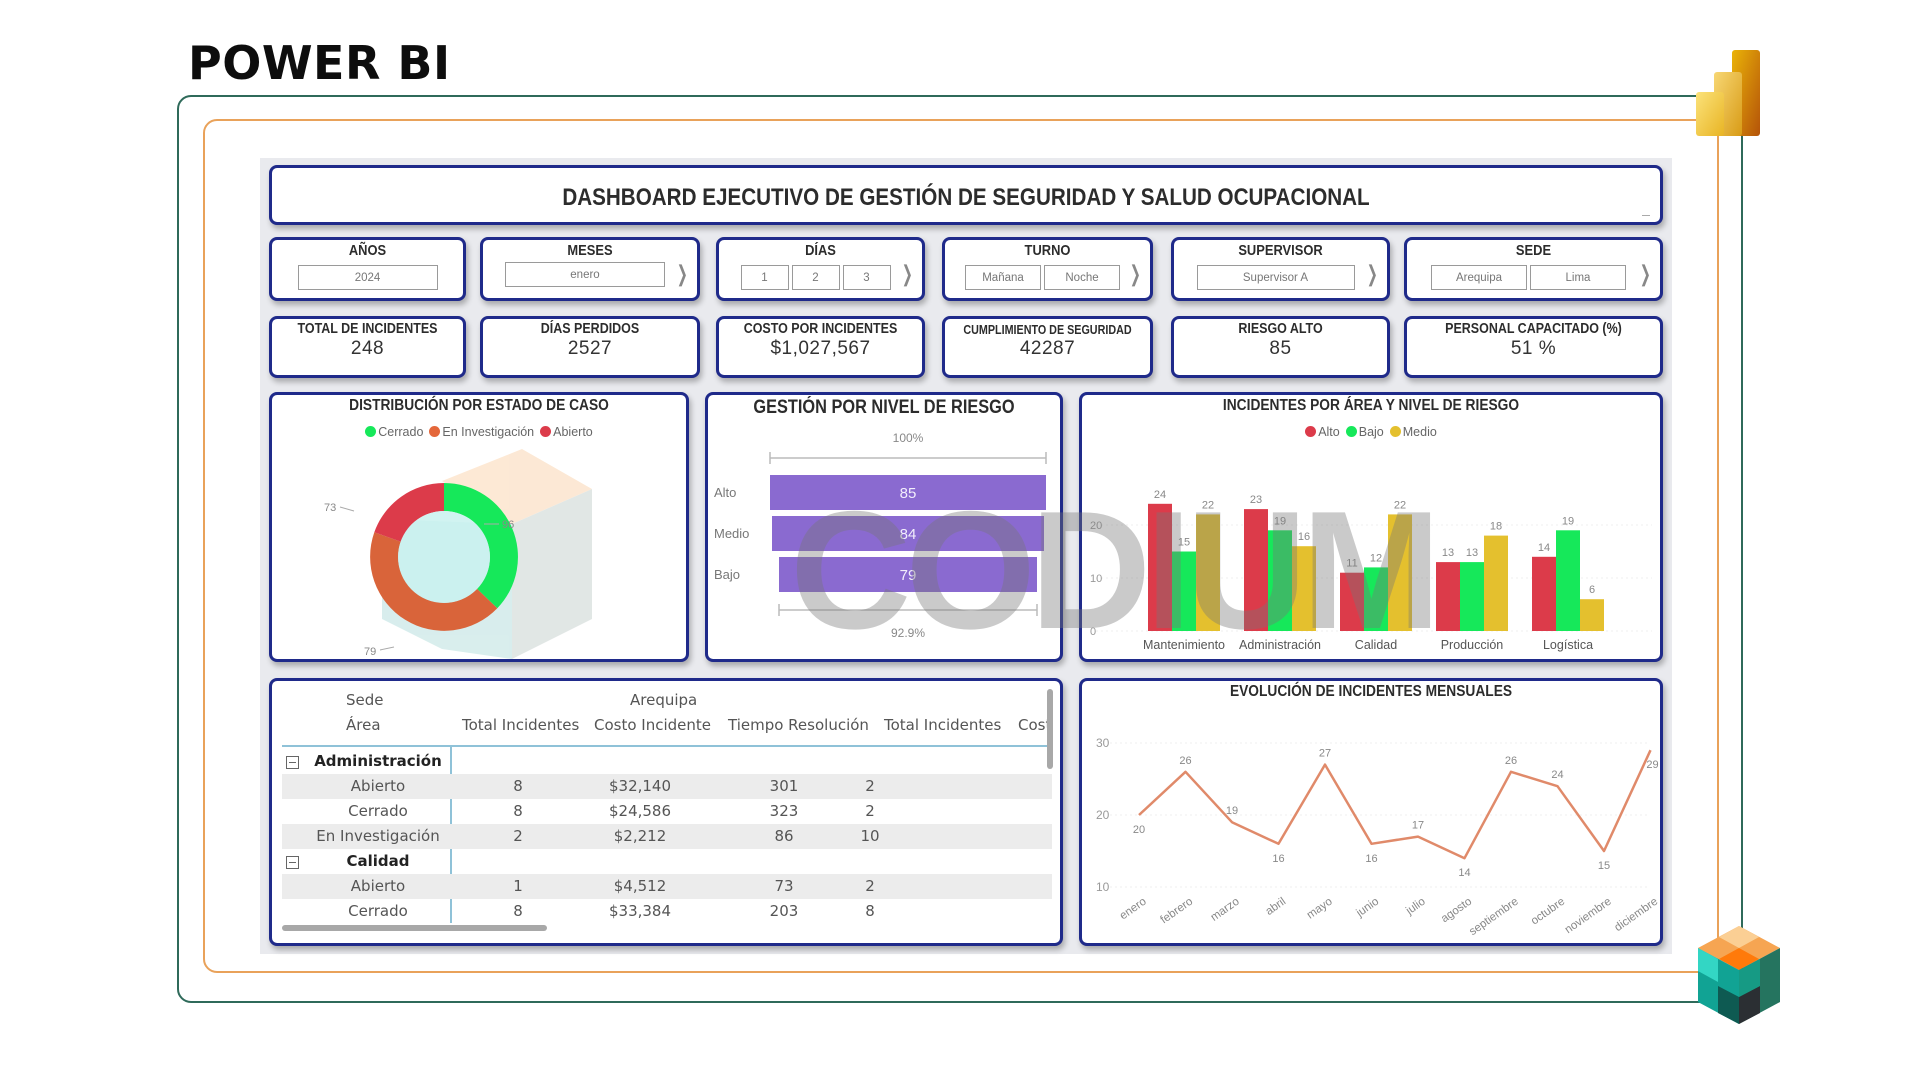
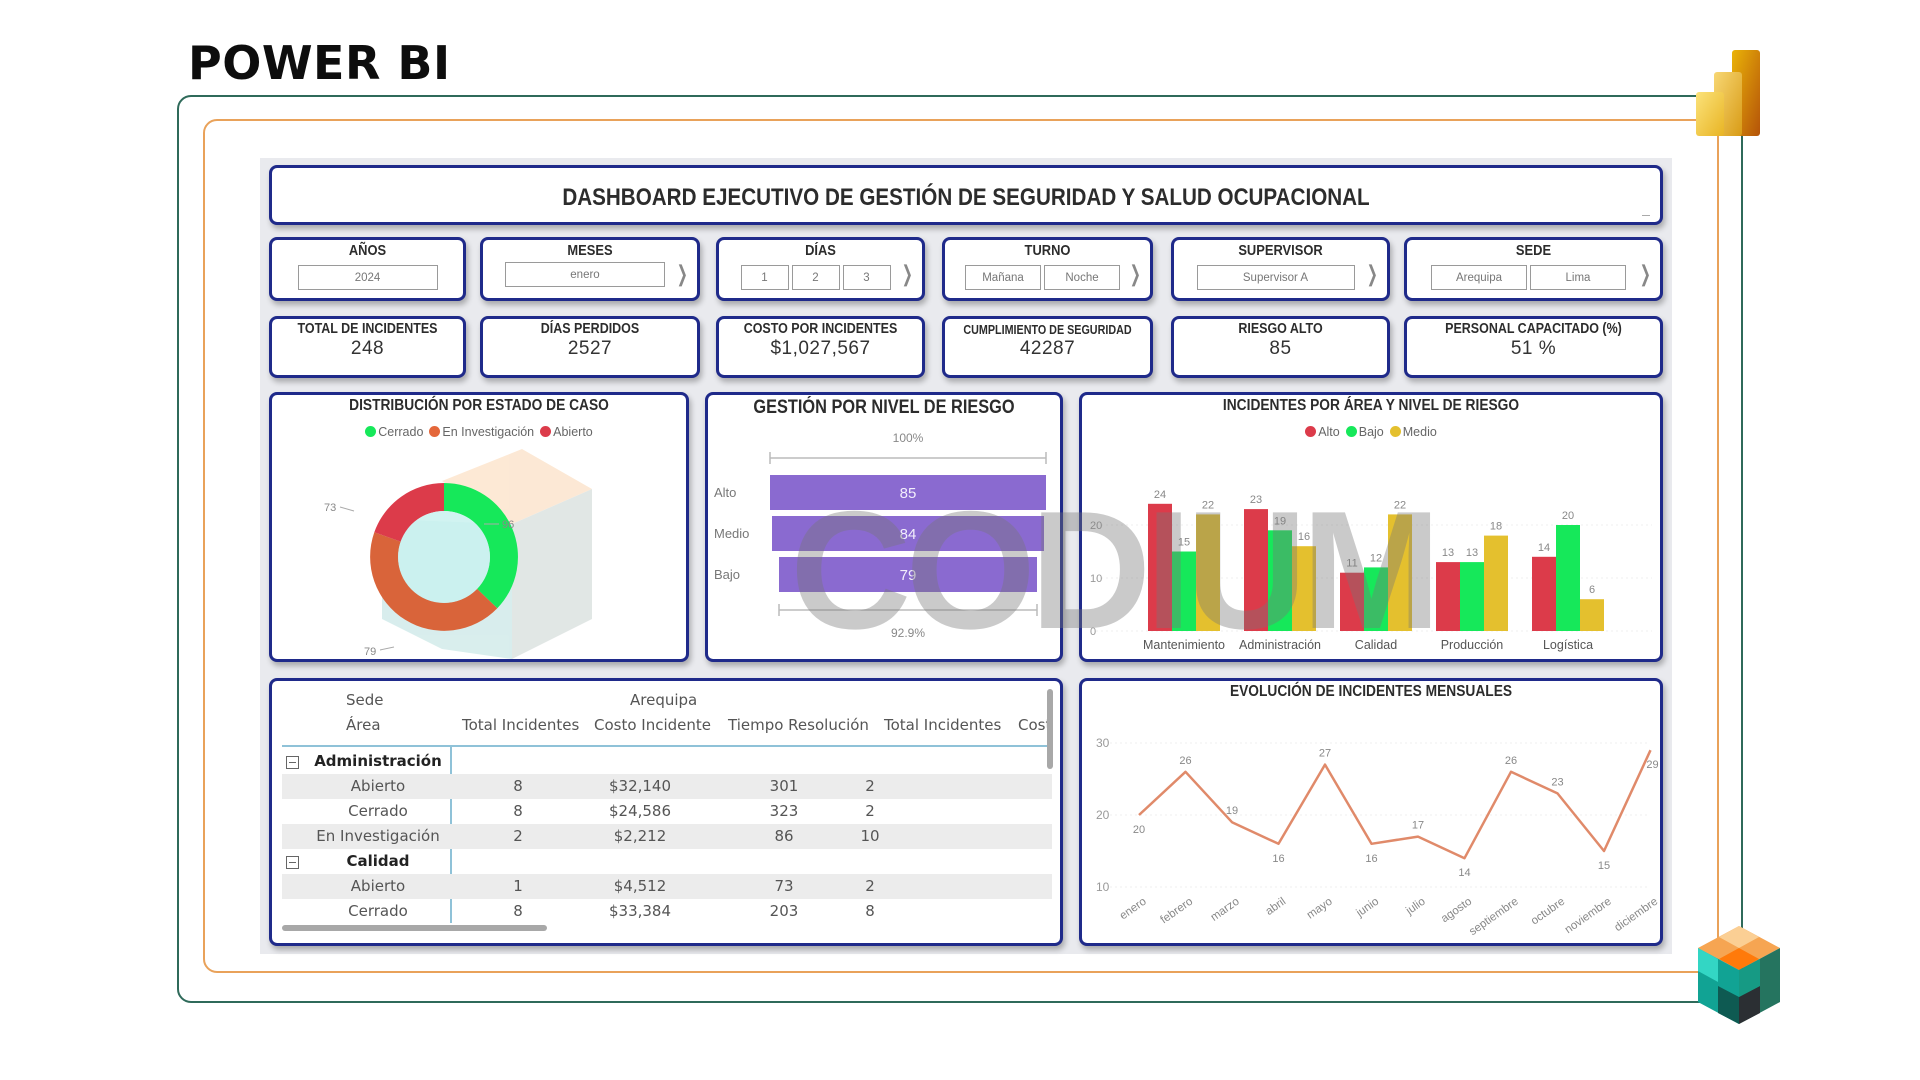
INCIDENTES POR ÁREA Y NIVEL DE RIESGO/Bajo/Logística: 19 -> 20
EVOLUCIÓN DE INCIDENTES MENSUALES/octubre: 24 -> 23
